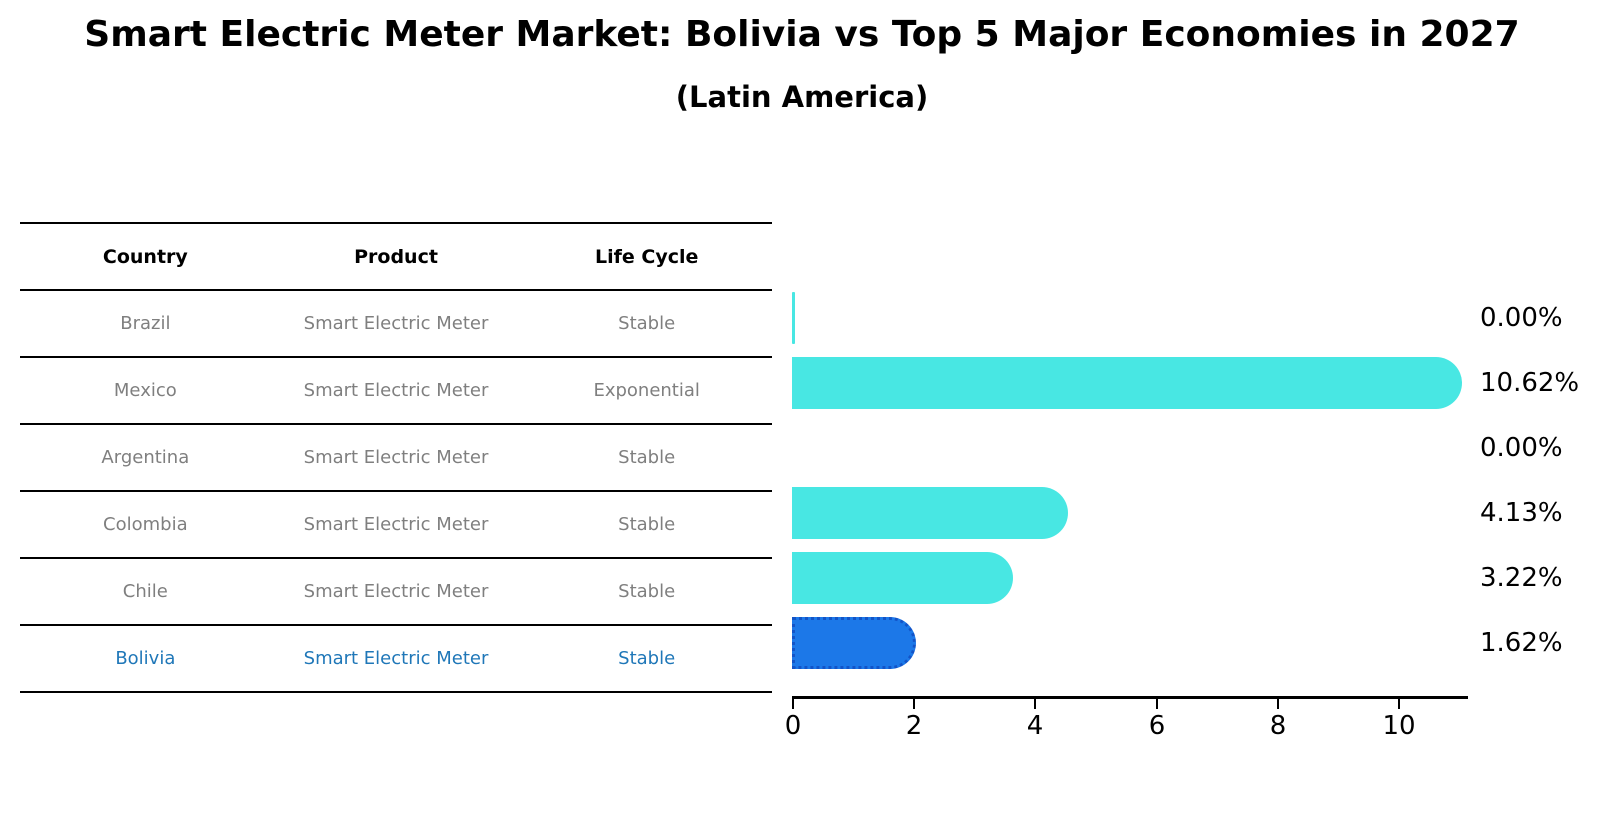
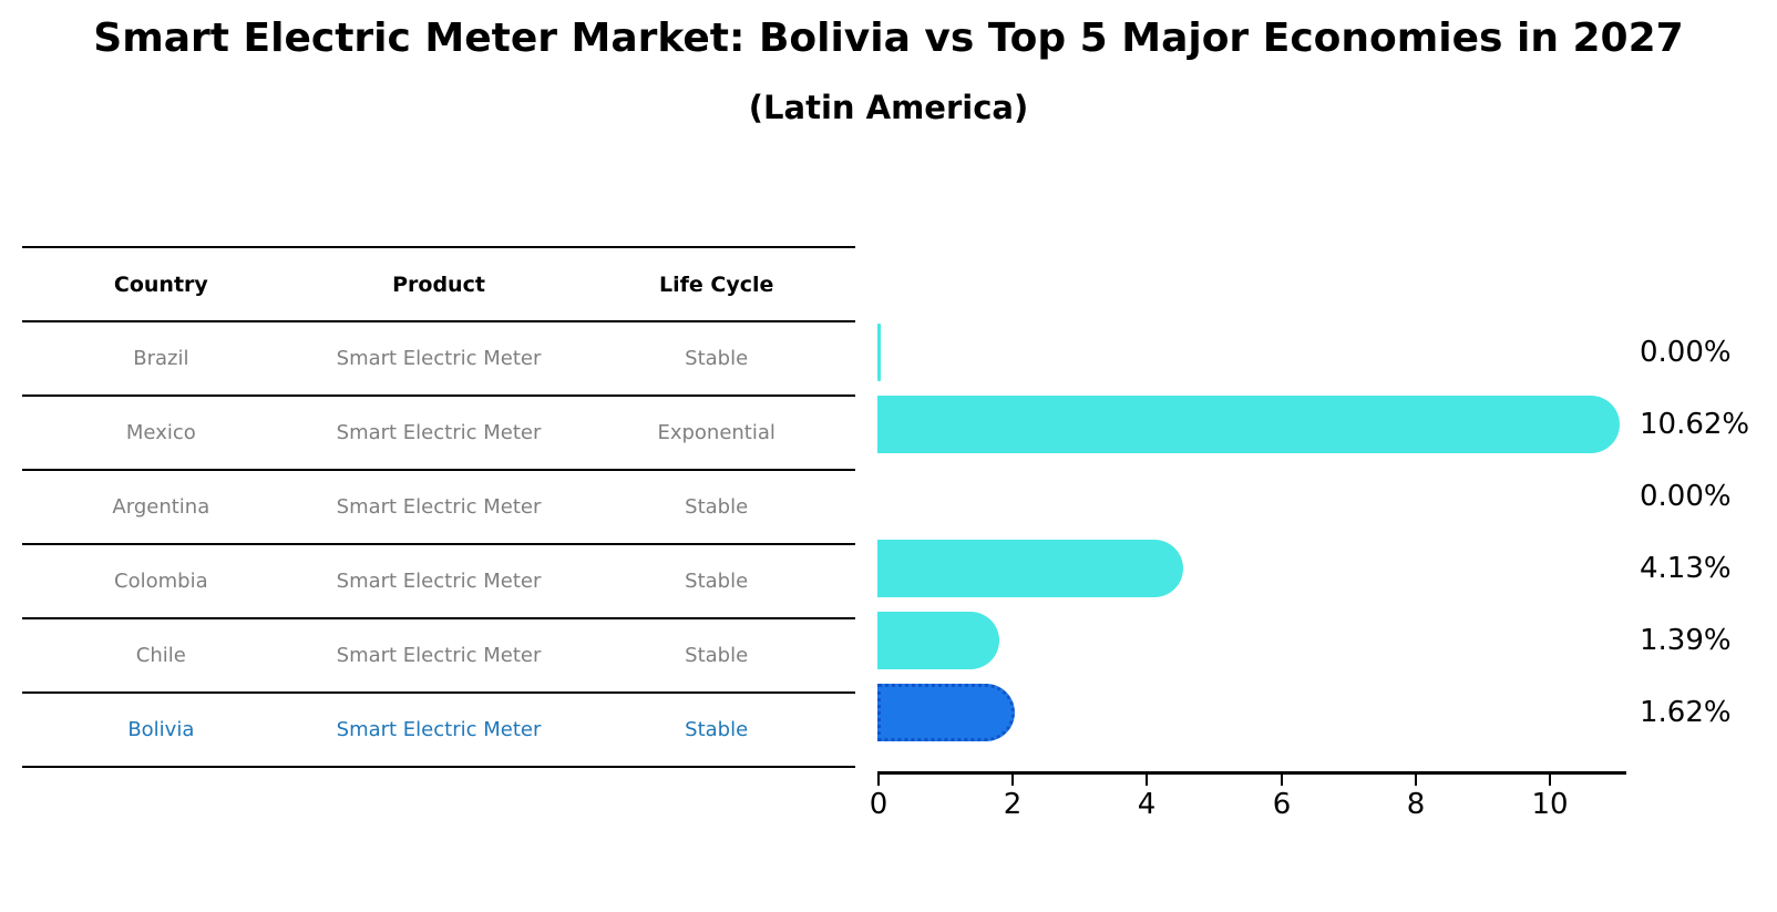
Chile: 3.22% -> 1.39%
